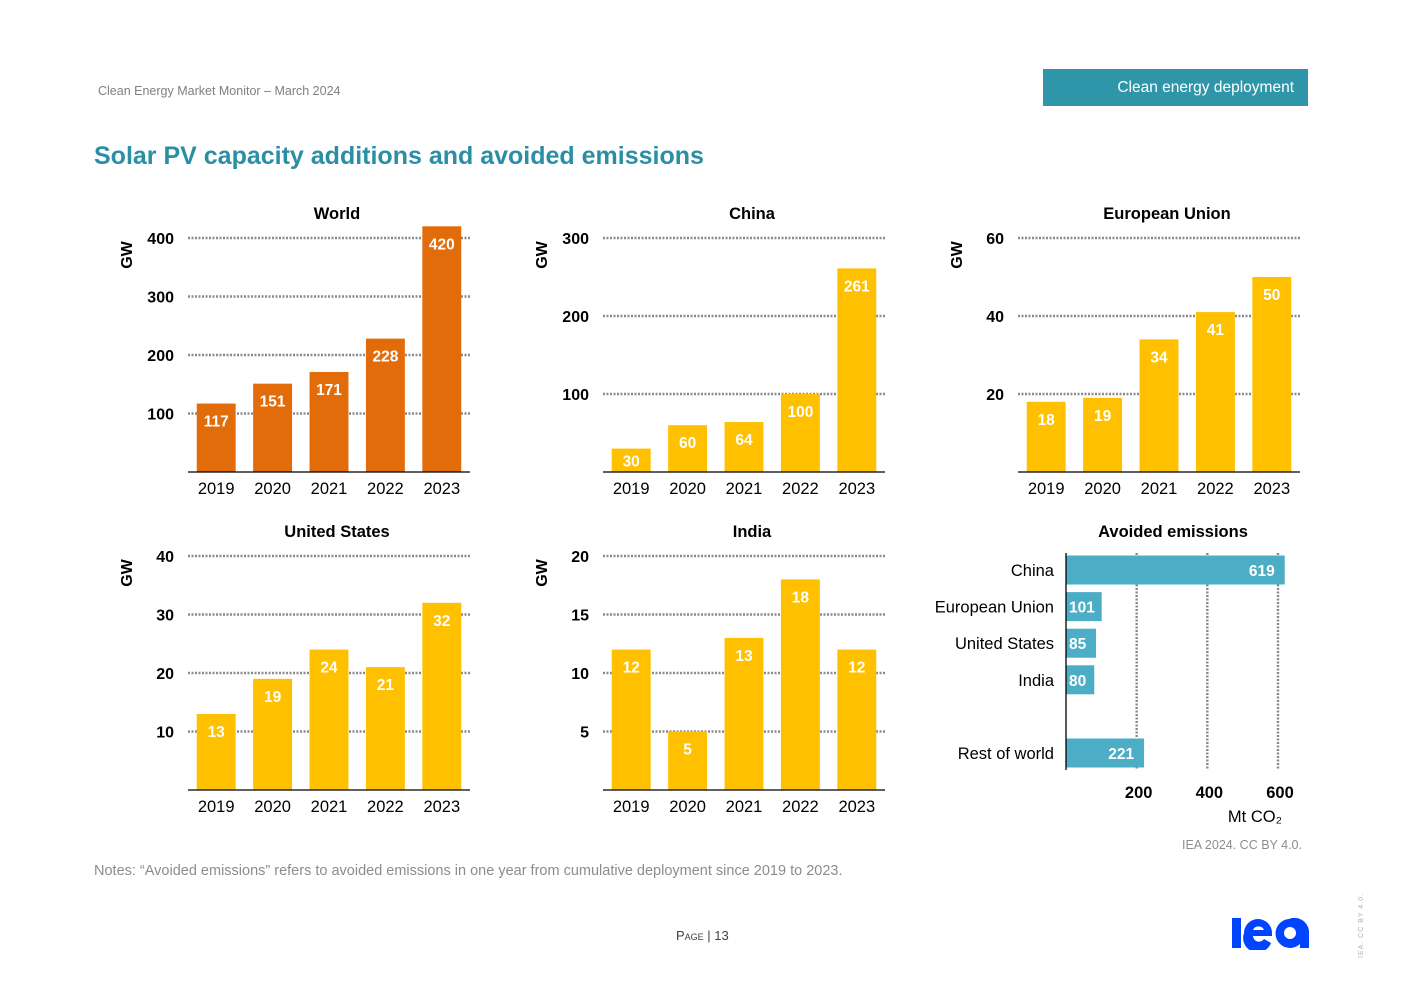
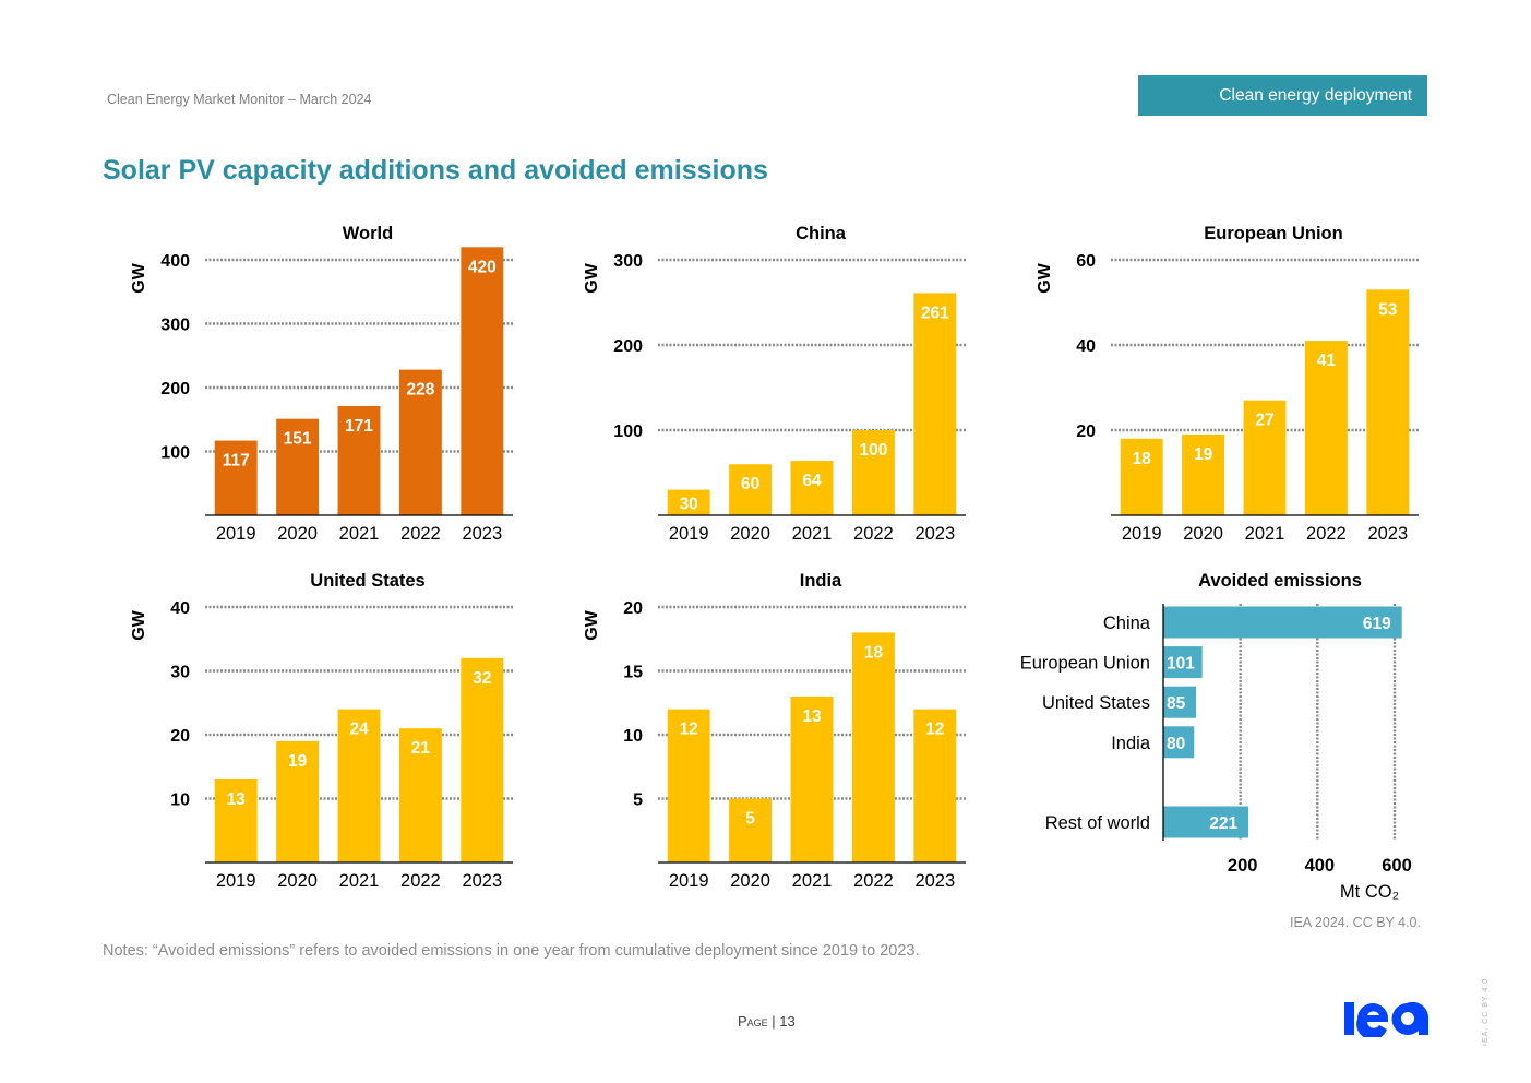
European Union/2021: 34 -> 27
European Union/2023: 50 -> 53
